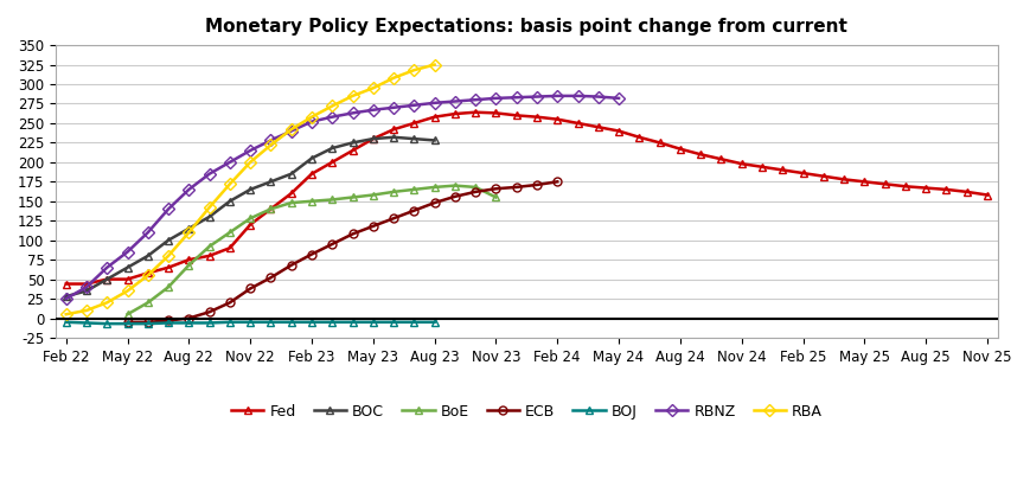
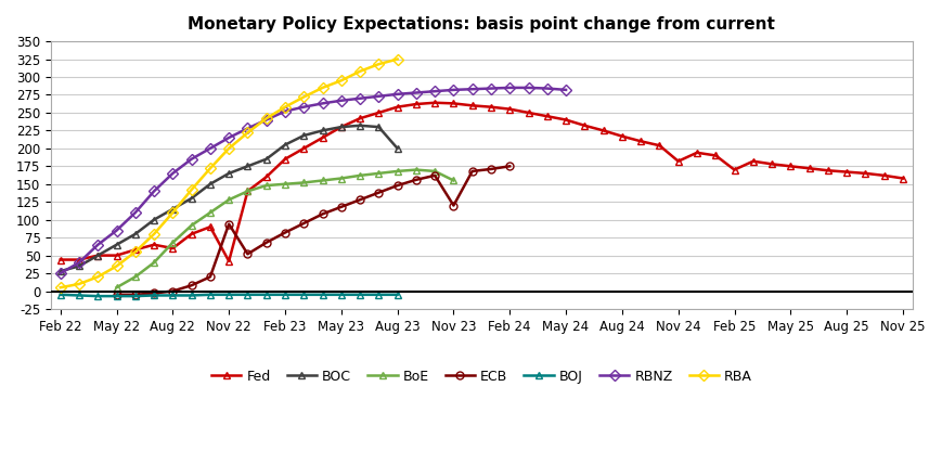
Fed/Aug 22: 75 -> 60
Fed/Nov 22: 120 -> 42
ECB/Nov 22: 38 -> 94
BOC/Aug 23: 228 -> 200
ECB/Nov 23: 166 -> 120
Fed/Nov 24: 198 -> 182
Fed/Feb 25: 186 -> 170
